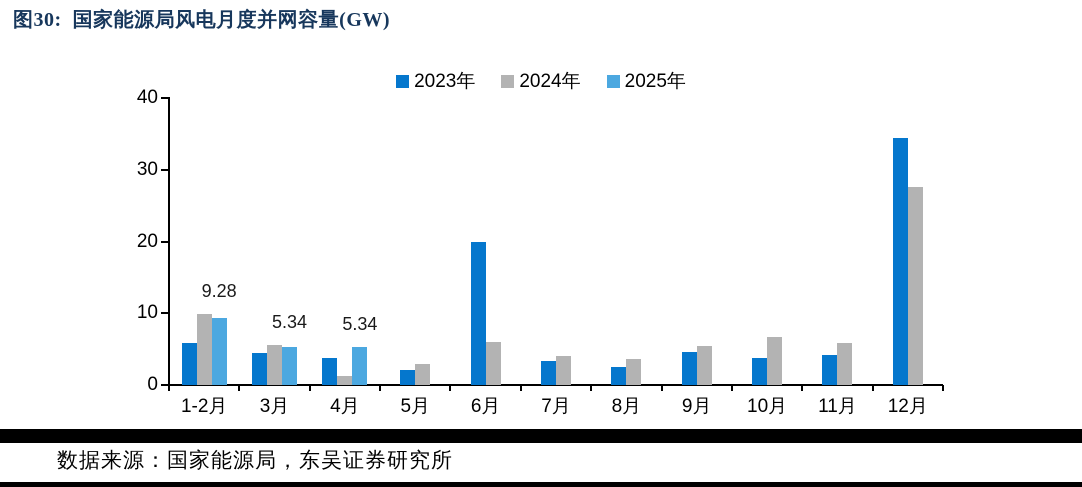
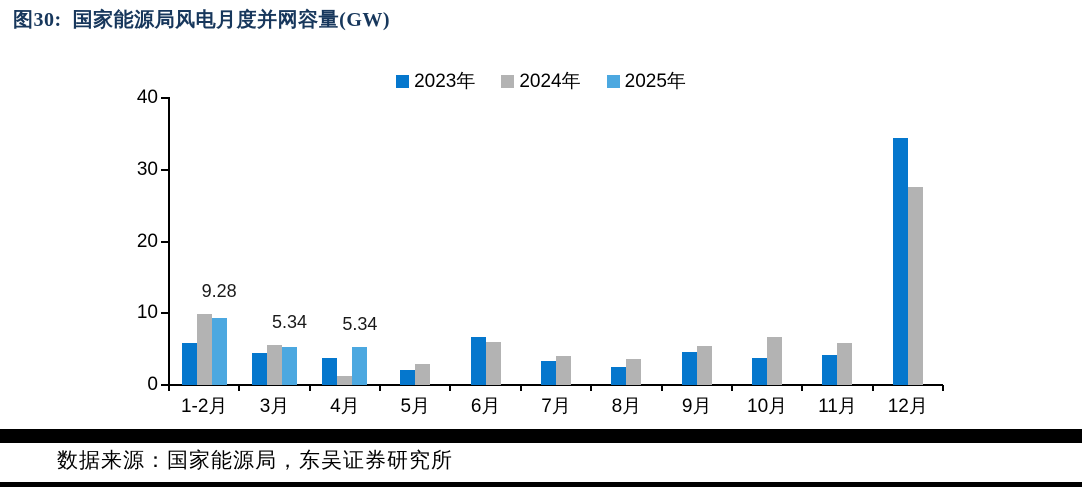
2023年/6月: 20 -> 7
